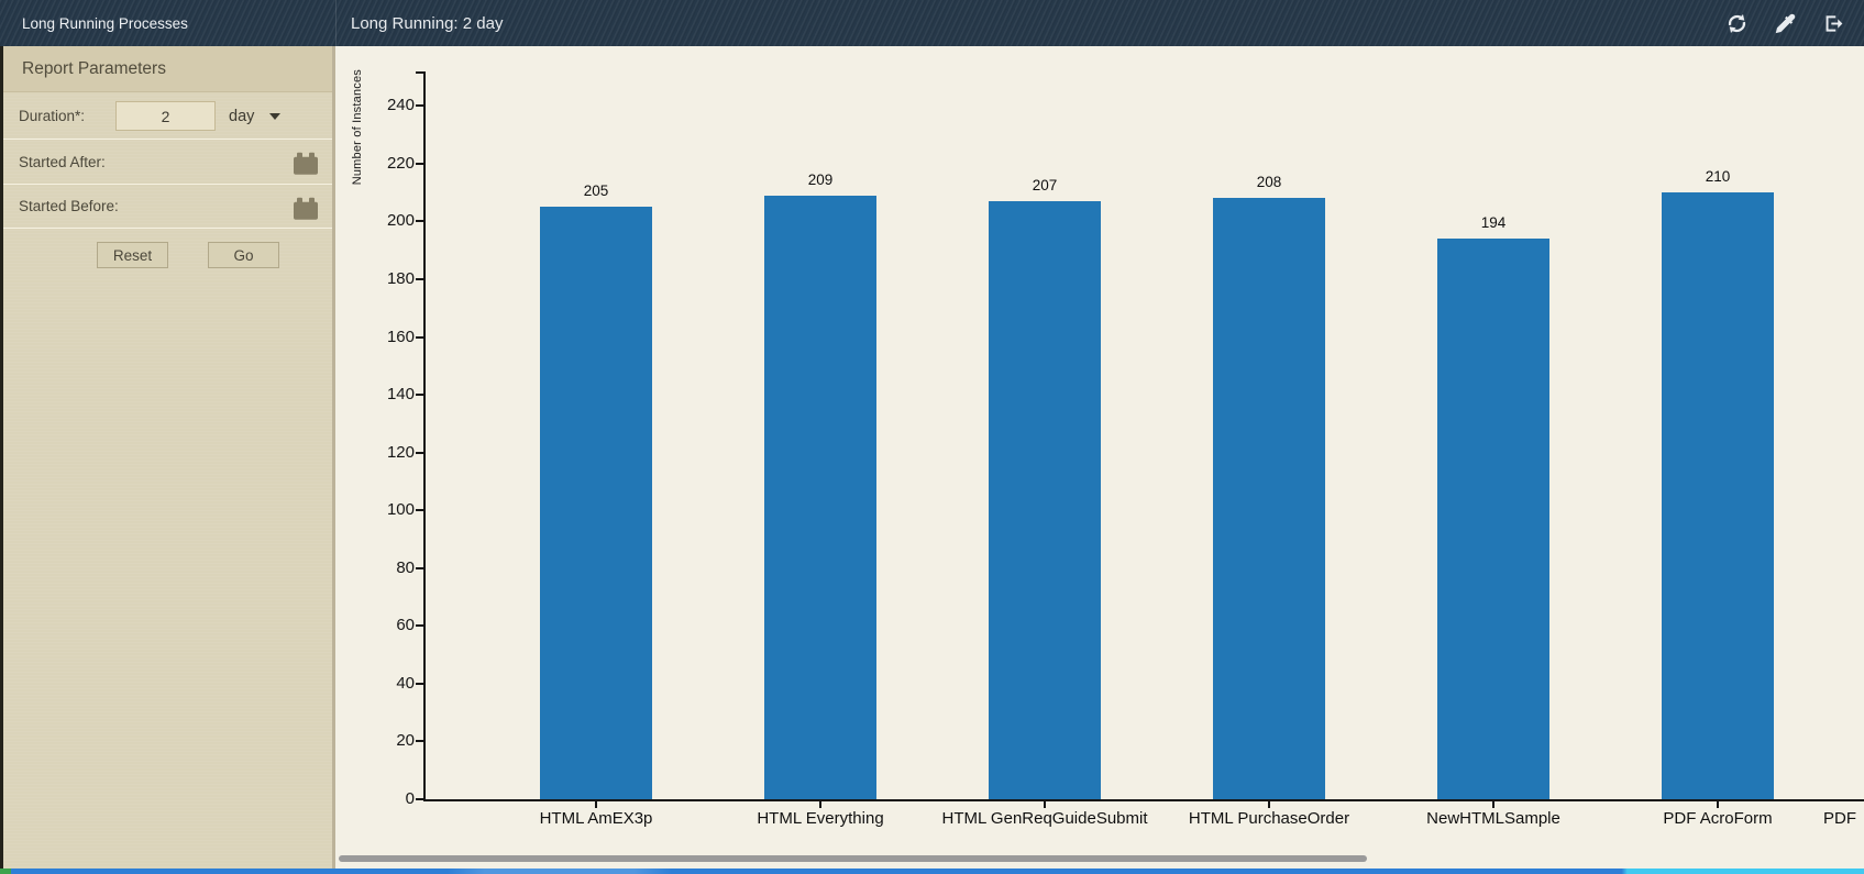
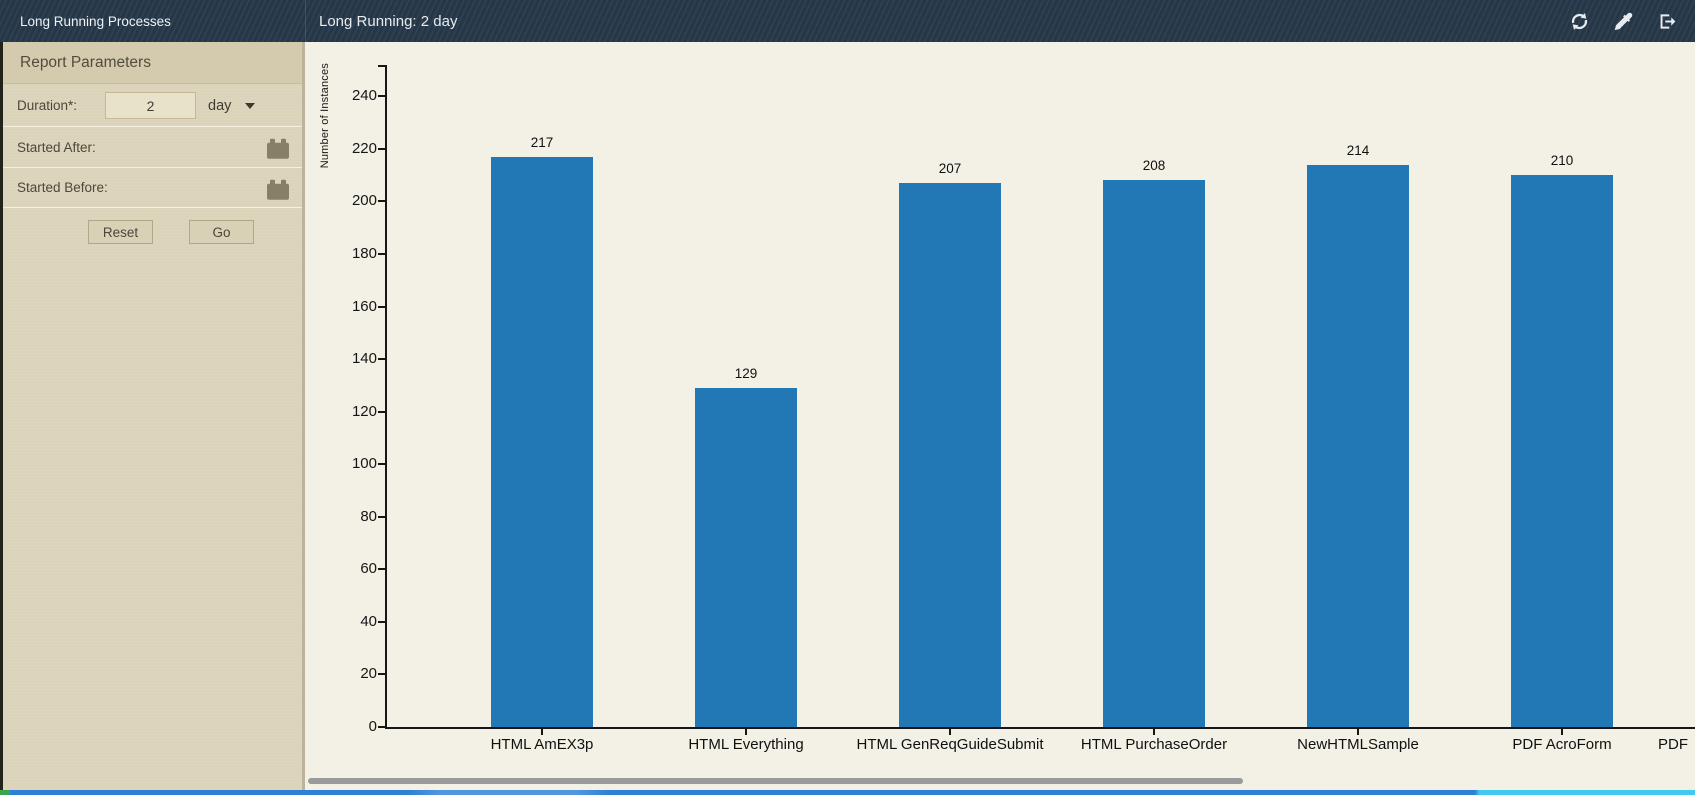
HTML AmEX3p: 205 -> 217
HTML Everything: 209 -> 129
NewHTMLSample: 194 -> 214
